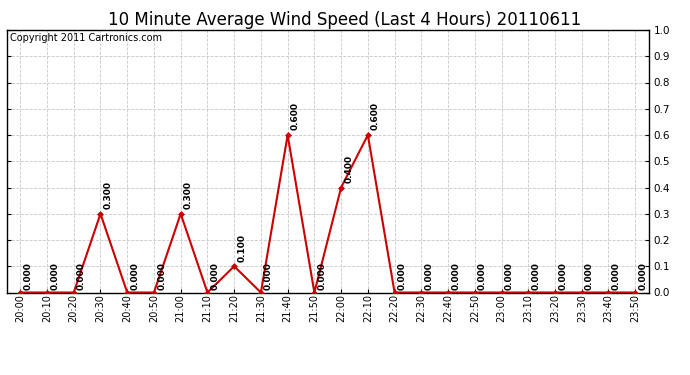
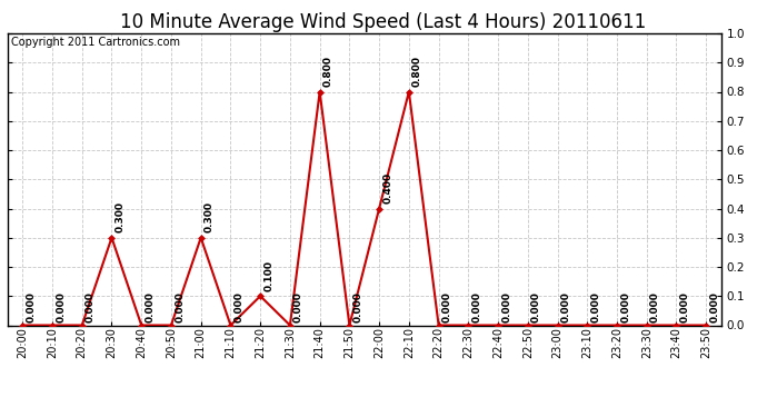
21:40: 0.600 -> 0.800
22:10: 0.600 -> 0.800
